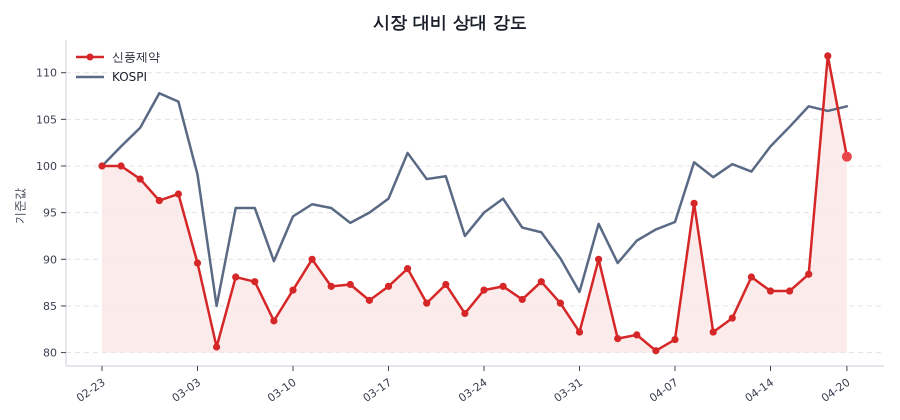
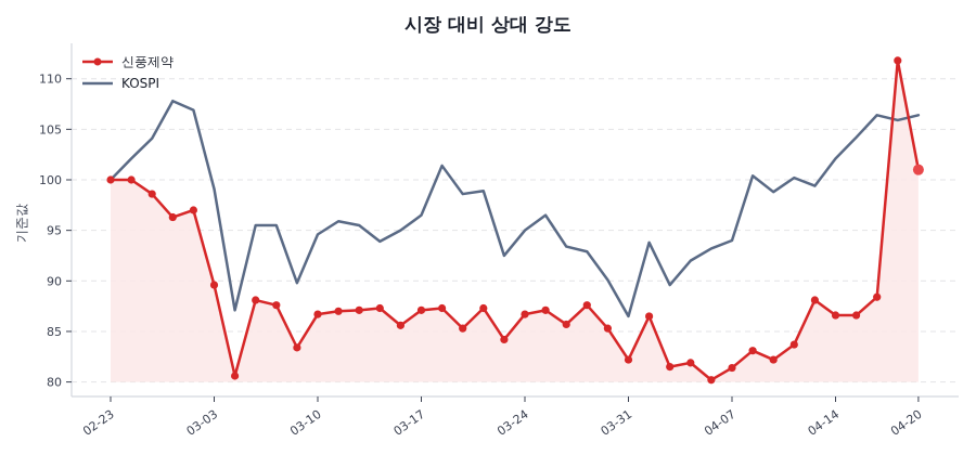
KOSPI/03-03: 85 -> 87
신풍제약/03-10: 90 -> 87
신풍제약/03-17: 89 -> 87
신풍제약/03-31: 90 -> 86
신풍제약/04-07: 96 -> 83
